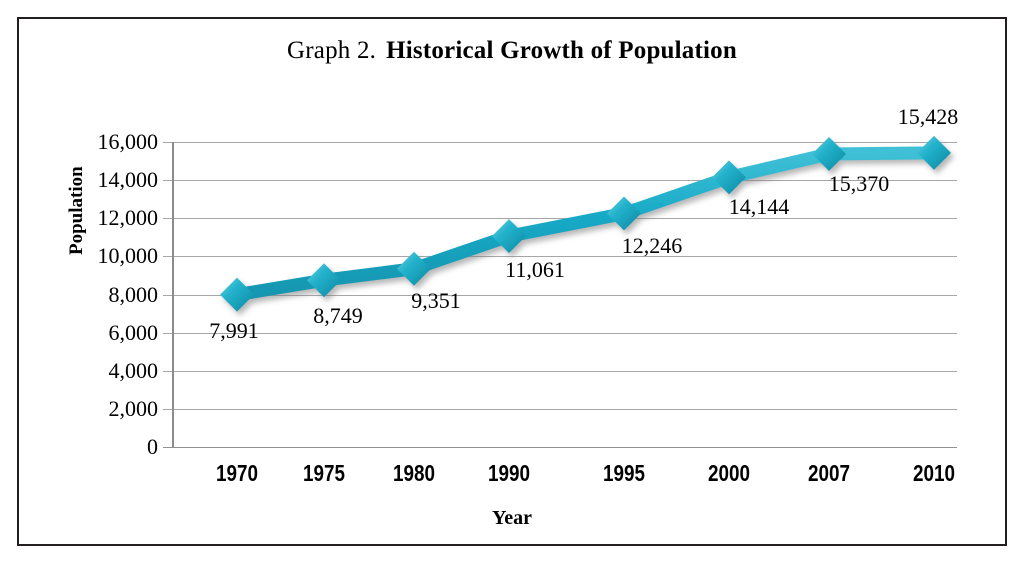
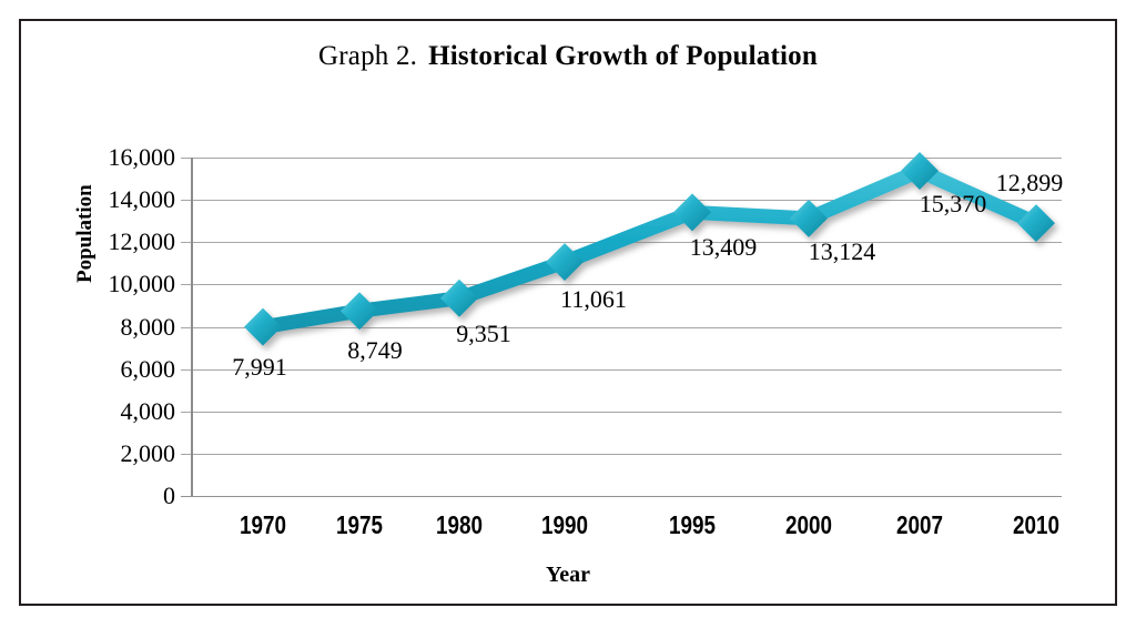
1995: 12,246 -> 13,409
2000: 14,144 -> 13,124
2010: 15,428 -> 12,899
